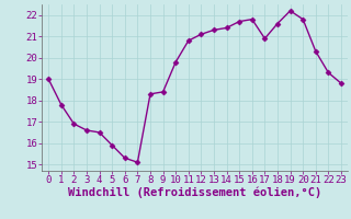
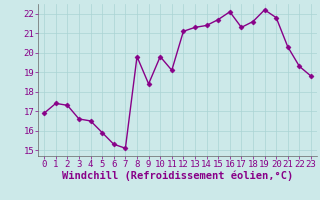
0: 19.0 -> 16.9
1: 17.8 -> 17.4
2: 16.9 -> 17.3
8: 18.3 -> 19.8
11: 20.8 -> 19.1
16: 21.8 -> 22.1
17: 20.9 -> 21.3
